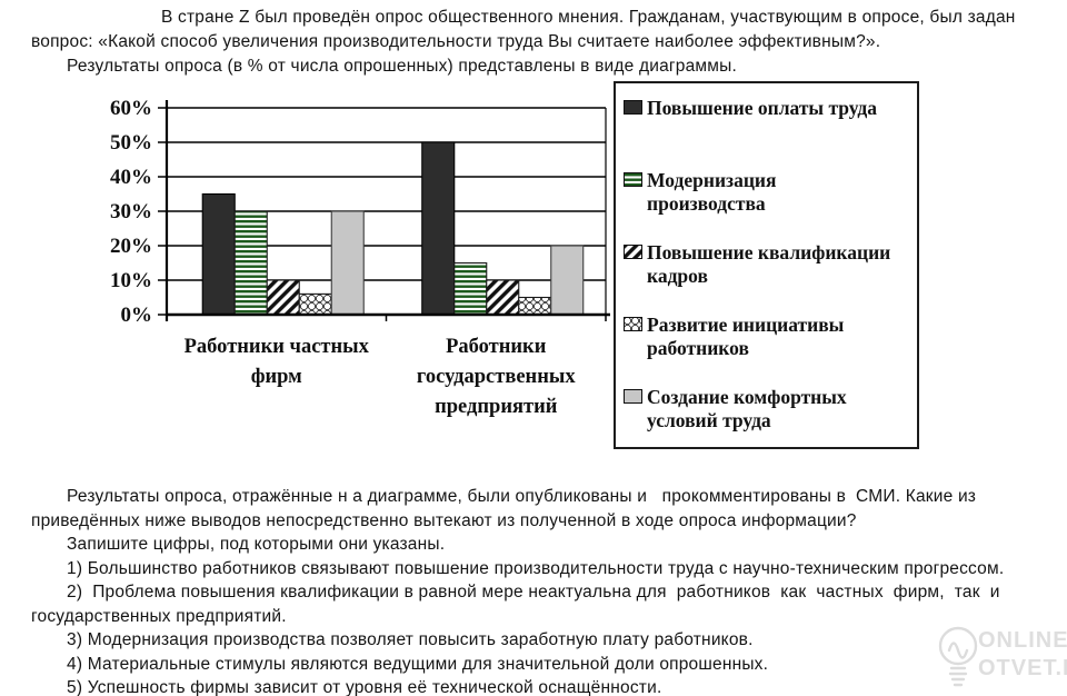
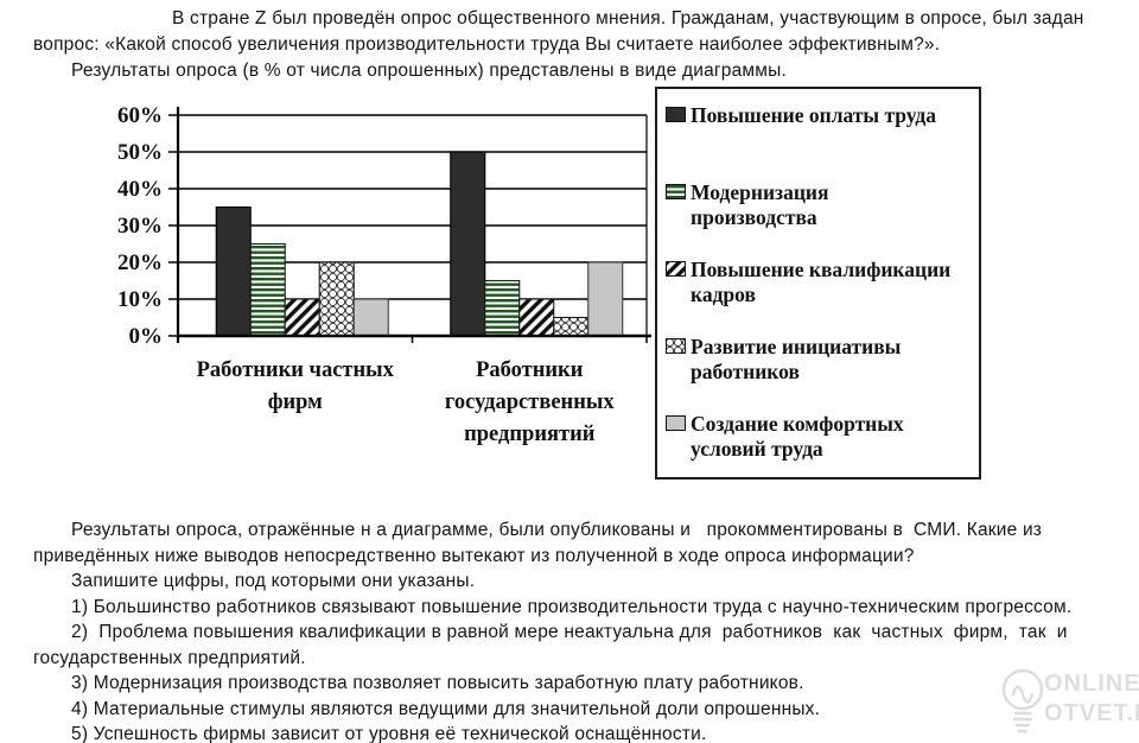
Модернизация производства/Работники частных фирм: 30% -> 25%
Развитие инициативы работников/Работники частных фирм: 6% -> 20%
Создание комфортных условий труда/Работники частных фирм: 30% -> 10%
